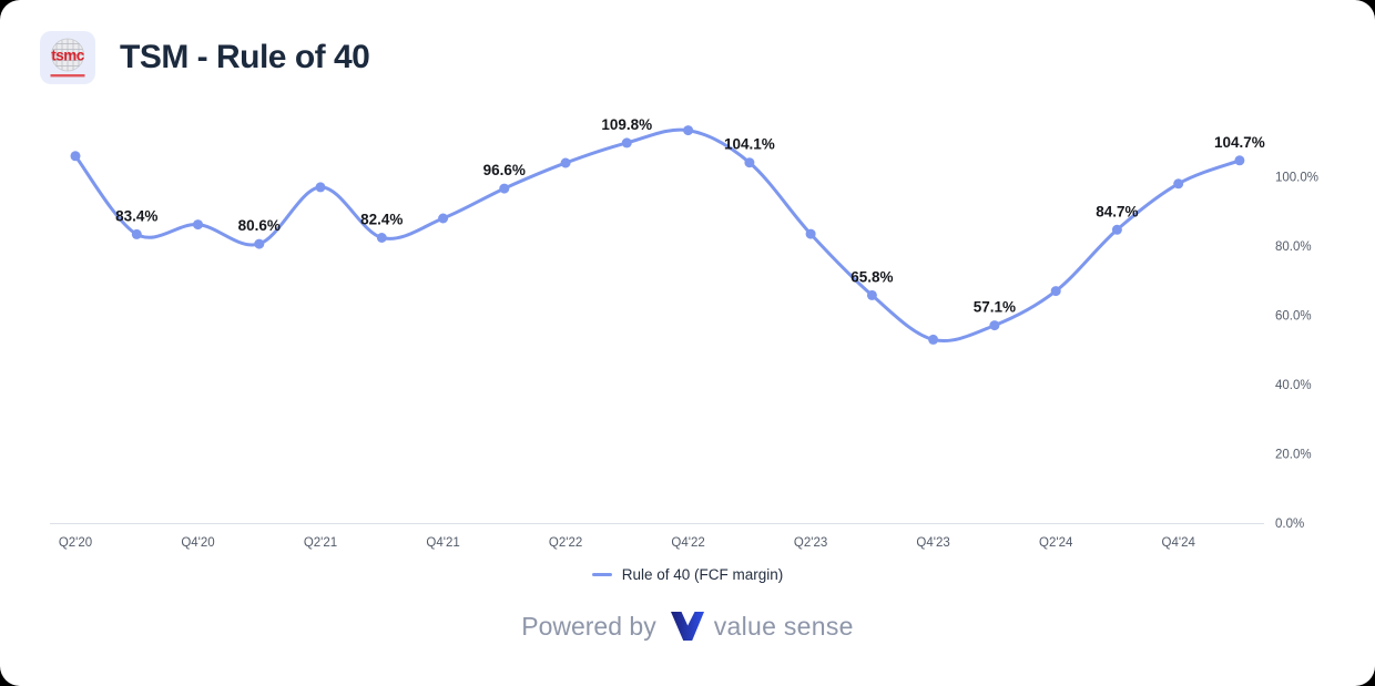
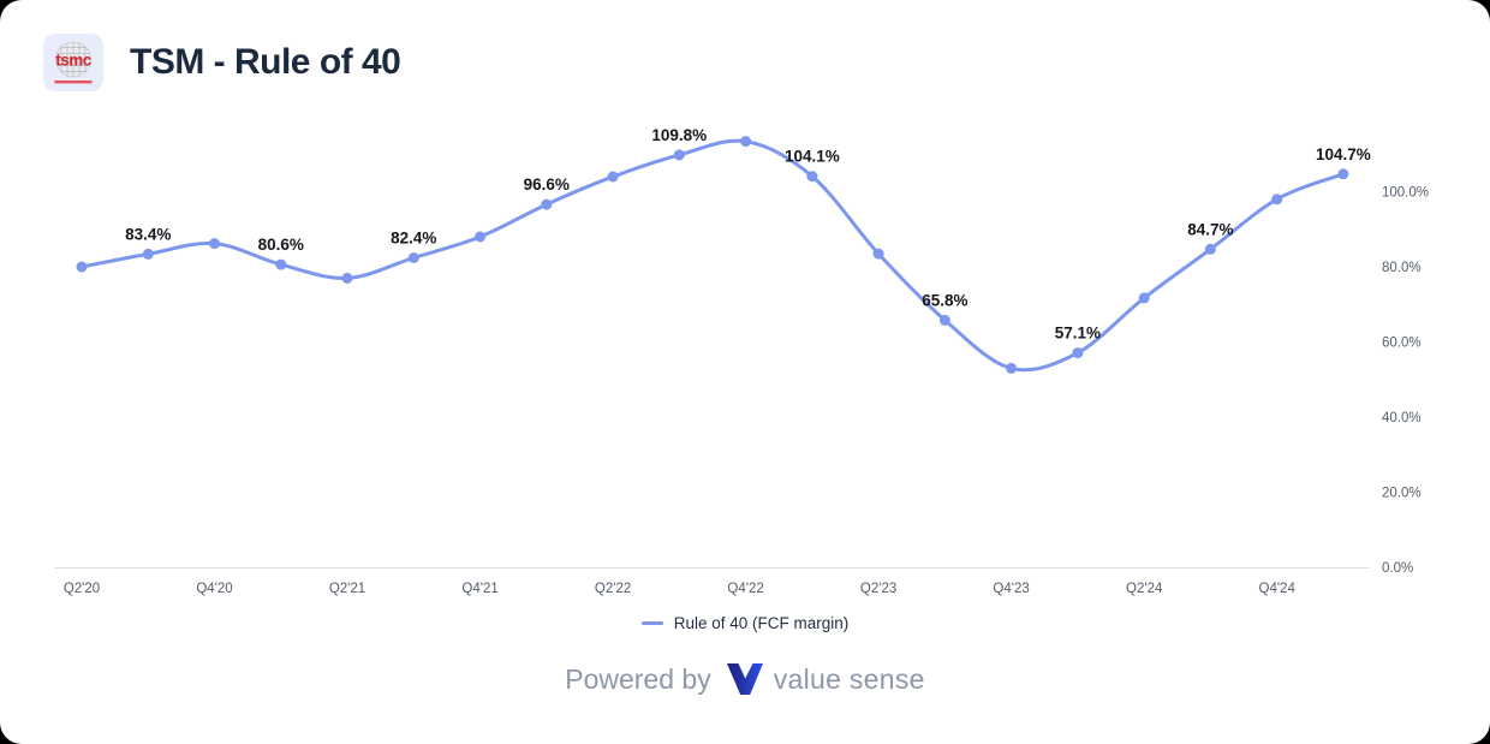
Q2'20: 106% -> 80%
Q2'21: 97% -> 77%
Q2'24: 67% -> 72%
